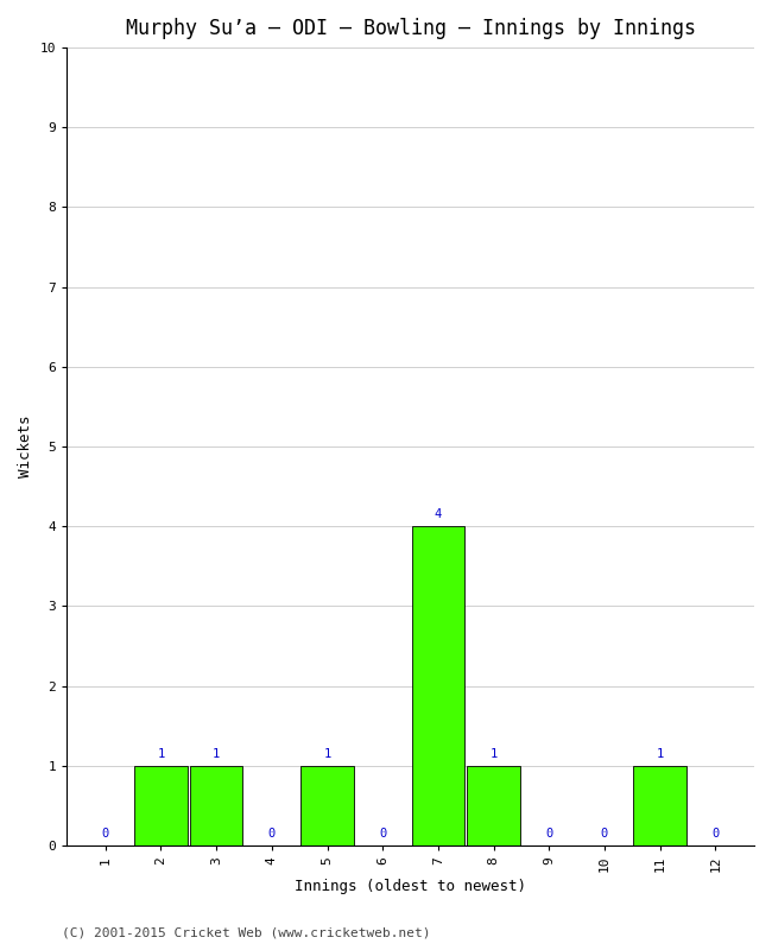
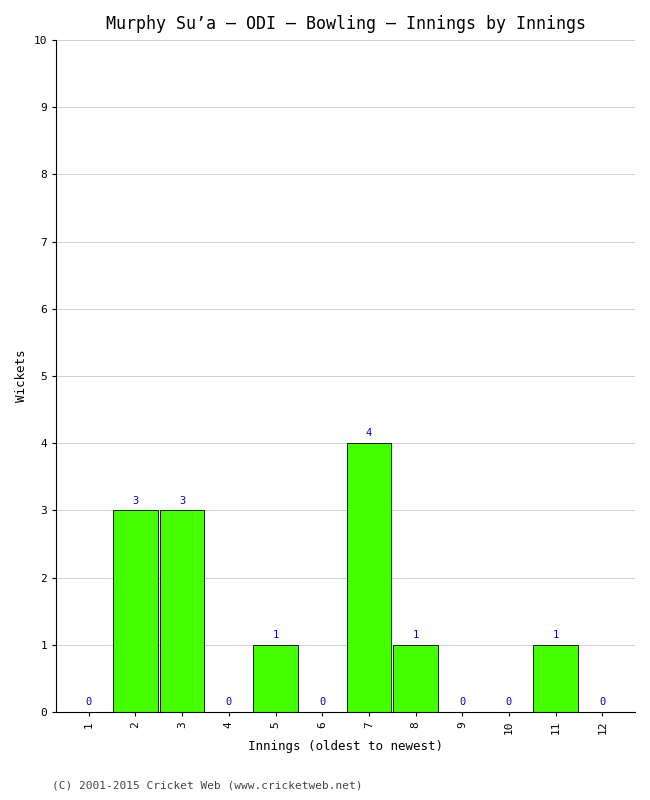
2: 1 -> 3
3: 1 -> 3
